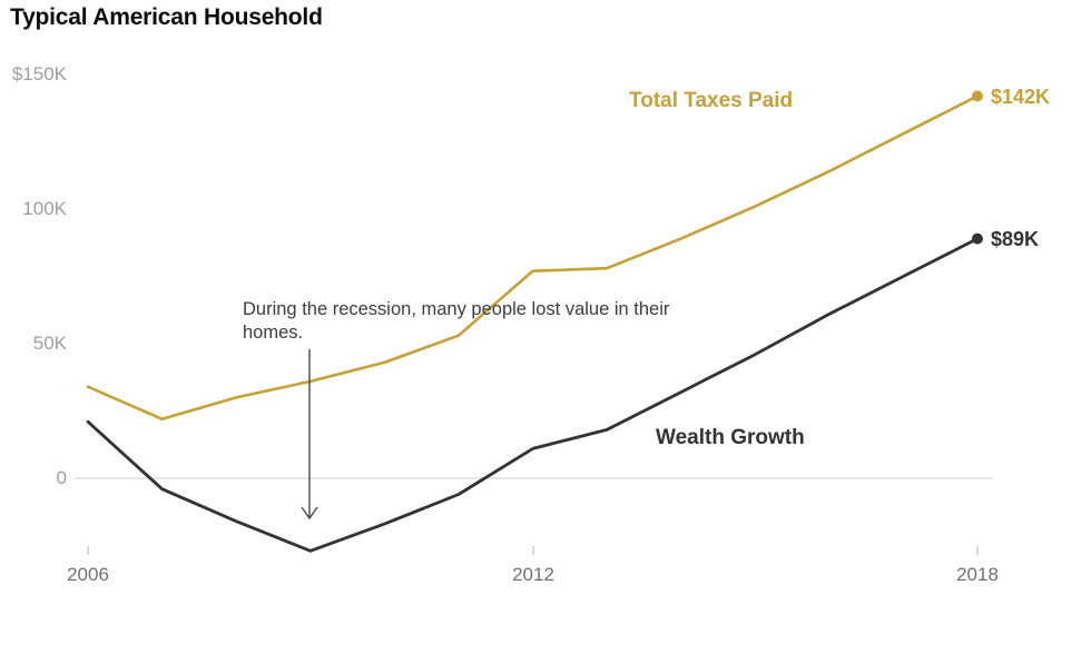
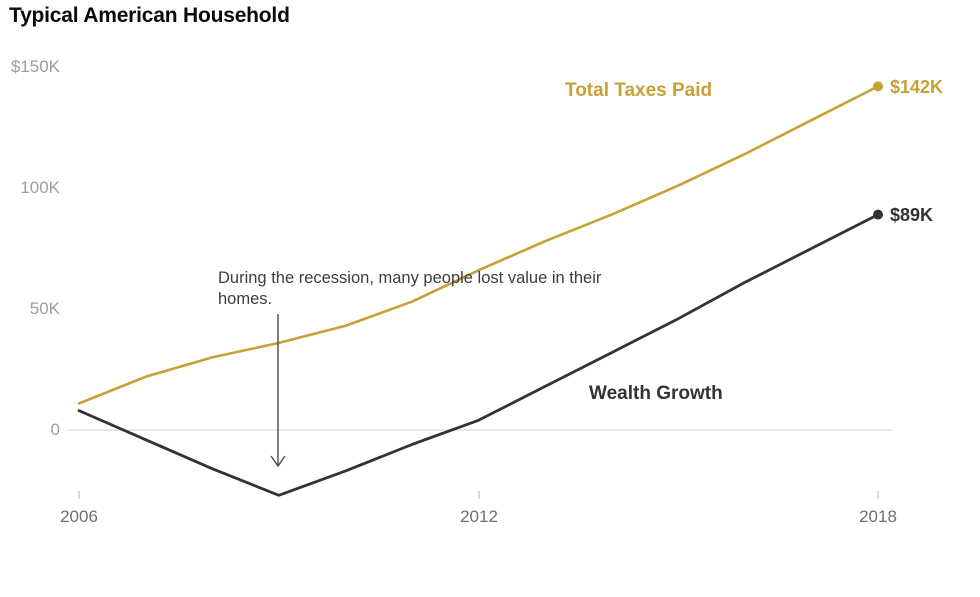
Total Taxes Paid/2006: $34K -> $11K
Wealth Growth/2006: $21K -> $8K
Total Taxes Paid/2012: $77K -> $66K
Wealth Growth/2012: $11K -> $4K
